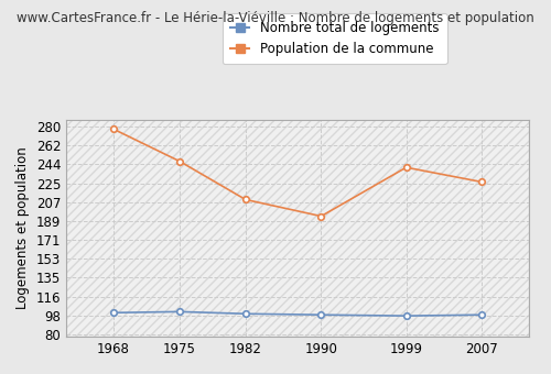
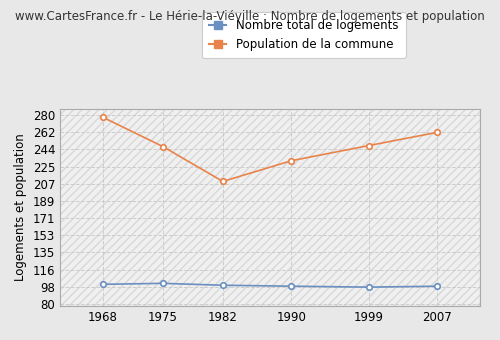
Population de la commune/1990: 194 -> 232
Population de la commune/1999: 241 -> 248
Population de la commune/2007: 227 -> 262
